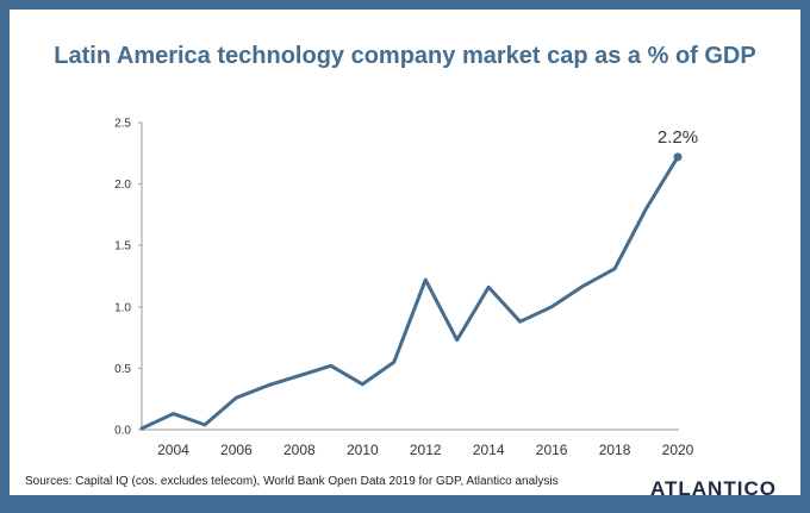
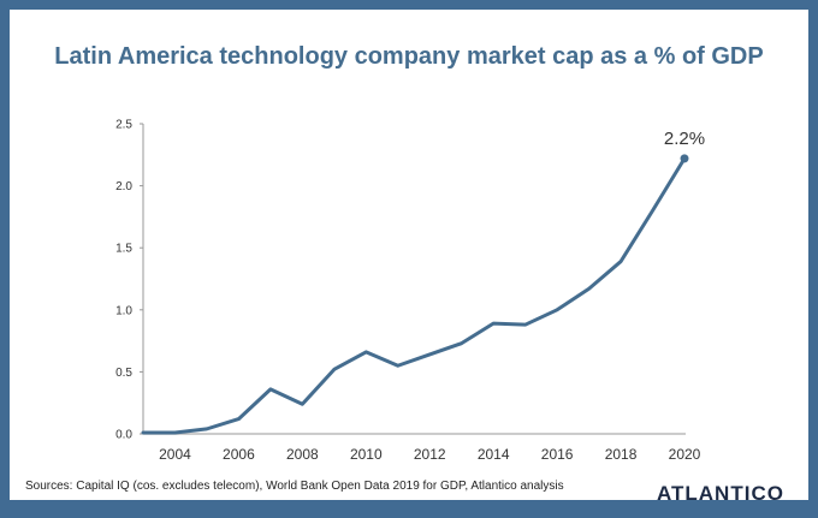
2004: 0.13 -> 0.01
2006: 0.26 -> 0.12
2008: 0.44 -> 0.24
2010: 0.37 -> 0.66
2012: 1.22 -> 0.64
2014: 1.16 -> 0.89
2018: 1.31 -> 1.39
